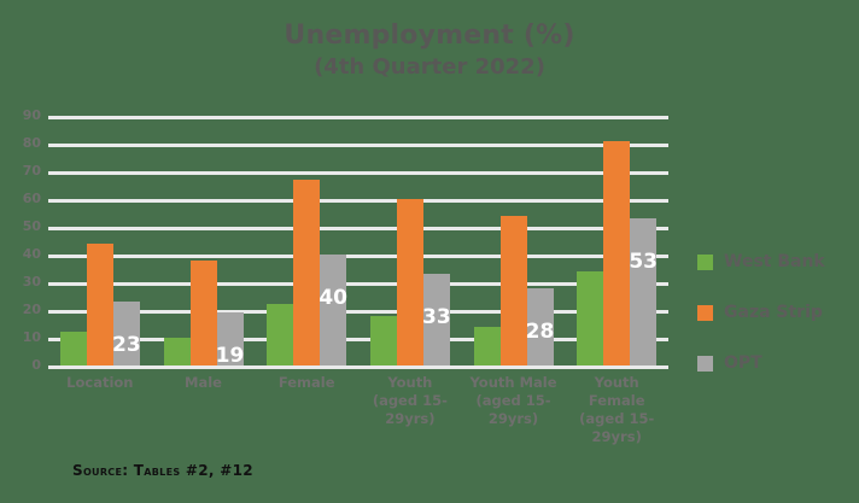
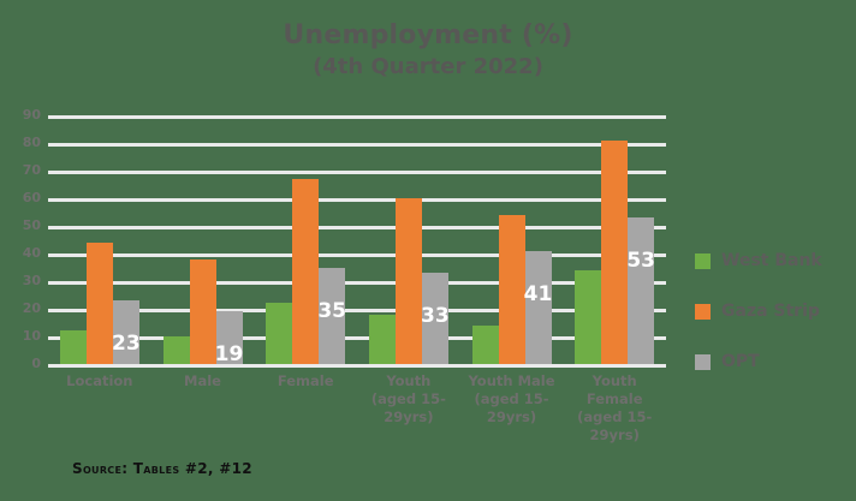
OPT/Female: 40 -> 35
OPT/Youth Male (aged 15-29yrs): 28 -> 41
